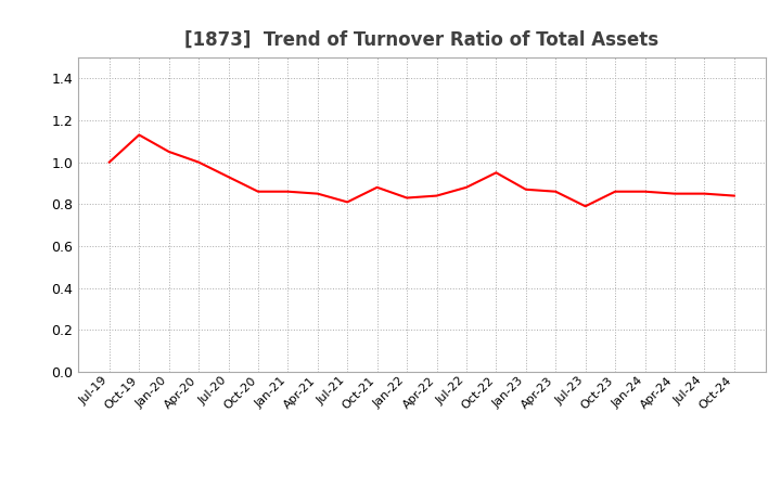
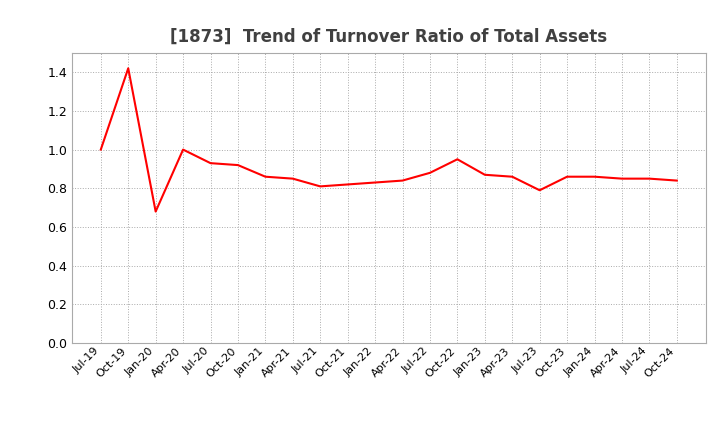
Oct-19: 1.13 -> 1.42
Jan-20: 1.05 -> 0.68
Oct-20: 0.86 -> 0.92
Oct-21: 0.88 -> 0.82
